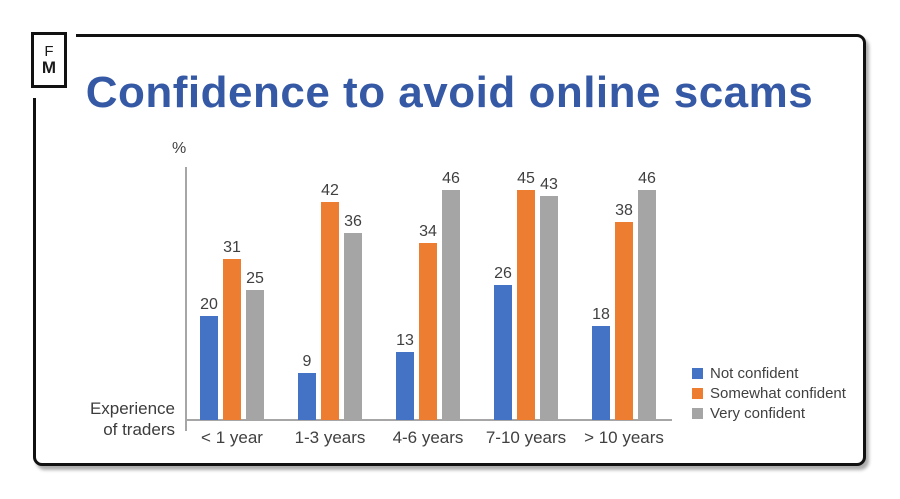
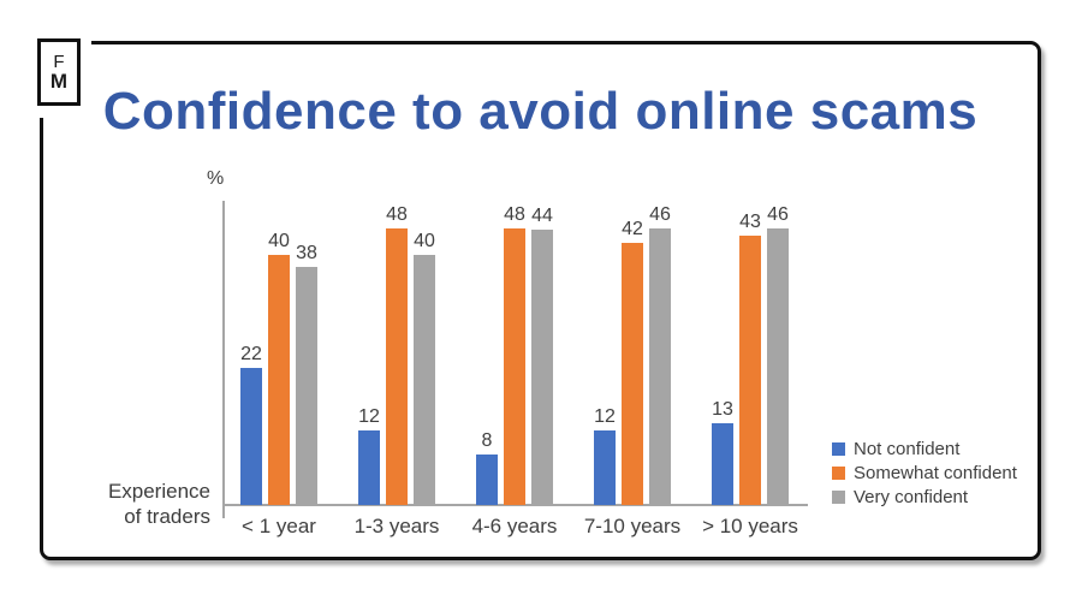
Not confident/< 1 year: 20 -> 22
Somewhat confident/< 1 year: 31 -> 40
Very confident/< 1 year: 25 -> 38
Not confident/1-3 years: 9 -> 12
Somewhat confident/1-3 years: 42 -> 48
Very confident/1-3 years: 36 -> 40
Not confident/4-6 years: 13 -> 8
Somewhat confident/4-6 years: 34 -> 48
Very confident/4-6 years: 46 -> 44
Not confident/7-10 years: 26 -> 12
Somewhat confident/7-10 years: 45 -> 42
Very confident/7-10 years: 43 -> 46
Not confident/> 10 years: 18 -> 13
Somewhat confident/> 10 years: 38 -> 43
